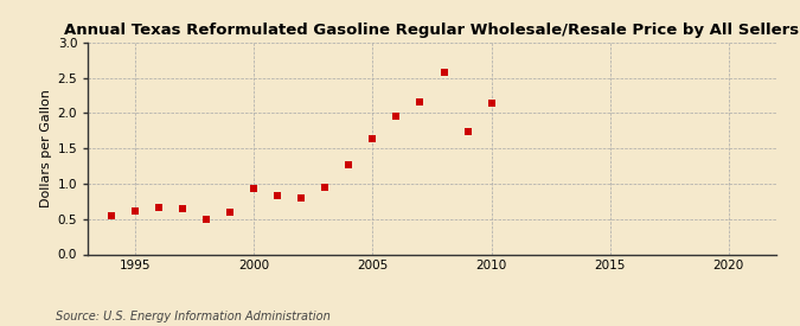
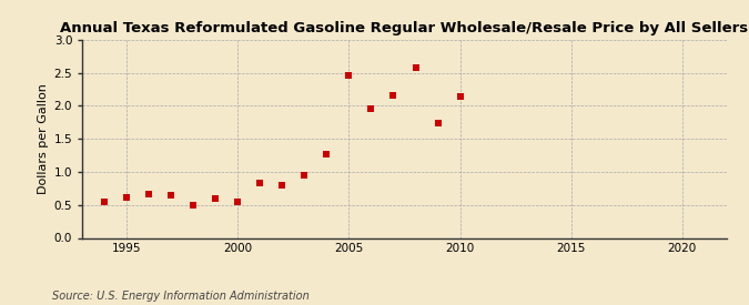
2000: 0.93 -> 0.54
2005: 1.64 -> 2.46
